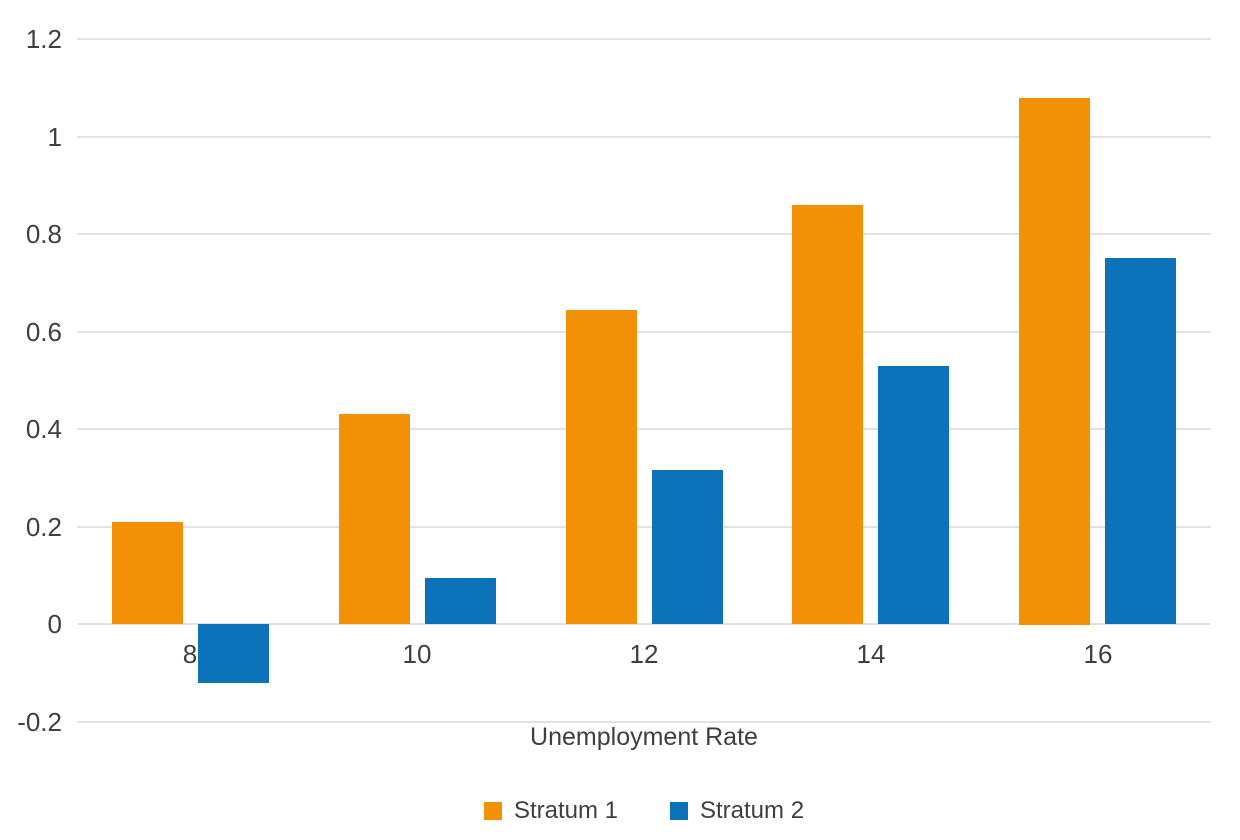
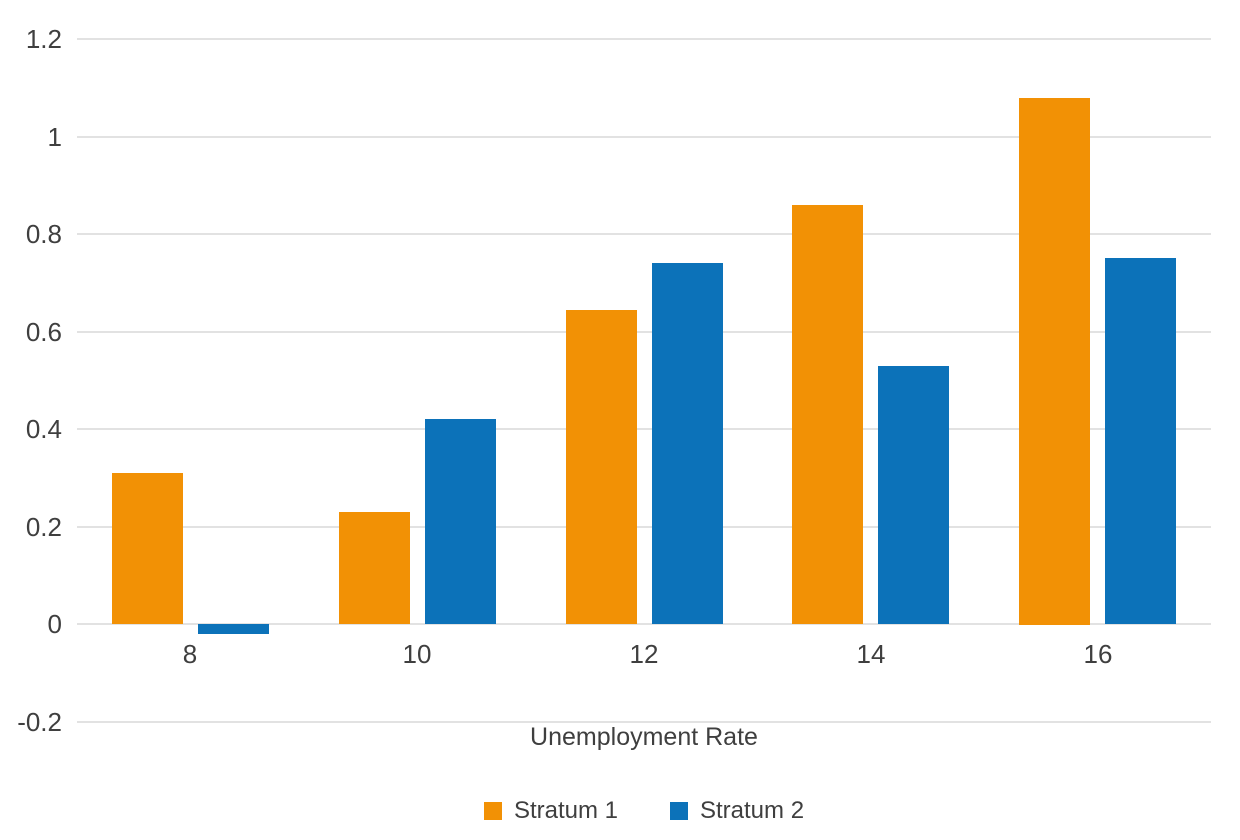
Stratum 1/8: 0.21 -> 0.31
Stratum 2/8: -0.12 -> -0.02
Stratum 1/10: 0.43 -> 0.23
Stratum 2/10: 0.10 -> 0.42
Stratum 2/12: 0.32 -> 0.74
